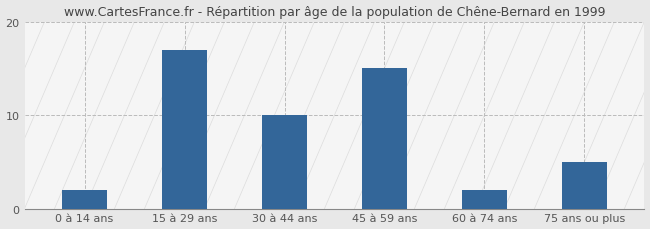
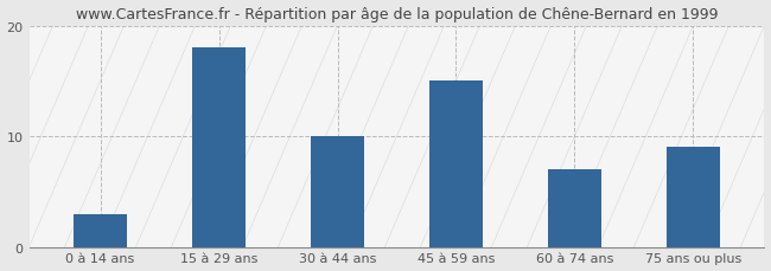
0 à 14 ans: 2 -> 3
15 à 29 ans: 17 -> 18
60 à 74 ans: 2 -> 7
75 ans ou plus: 5 -> 9
